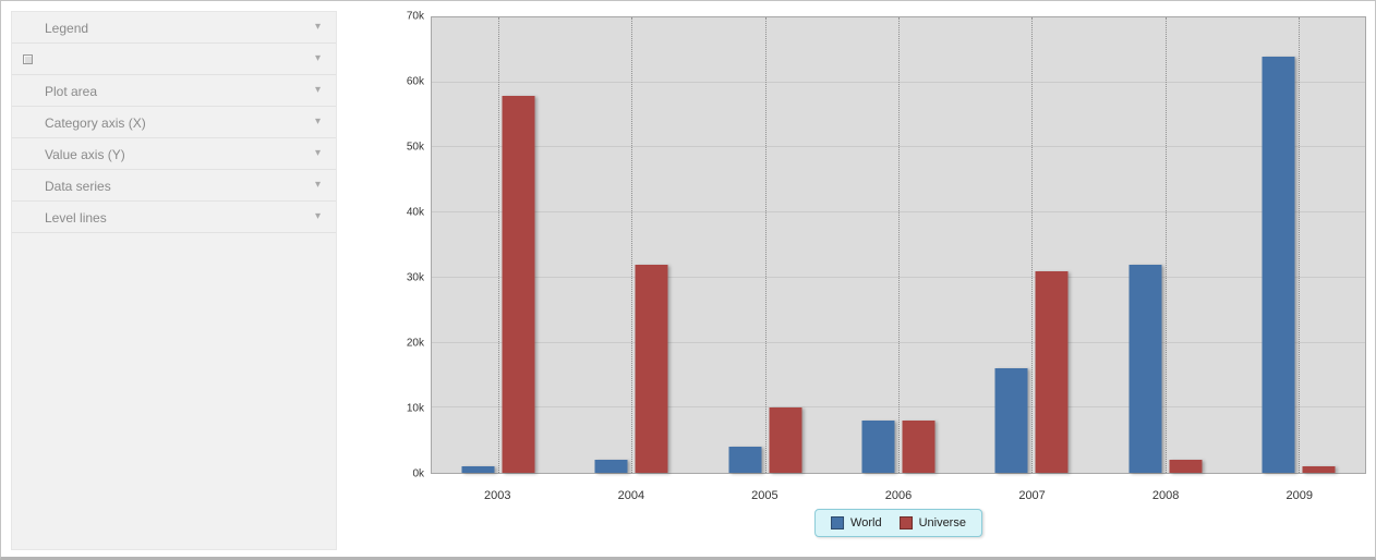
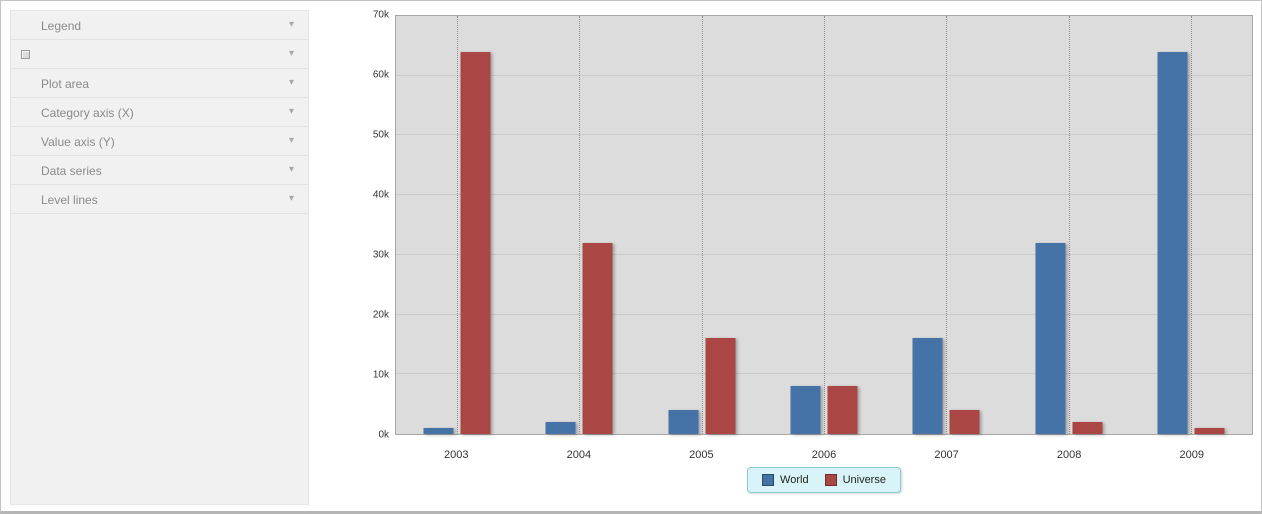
Universe/2003: 58k -> 64k
Universe/2005: 10k -> 16k
Universe/2007: 31k -> 4k
